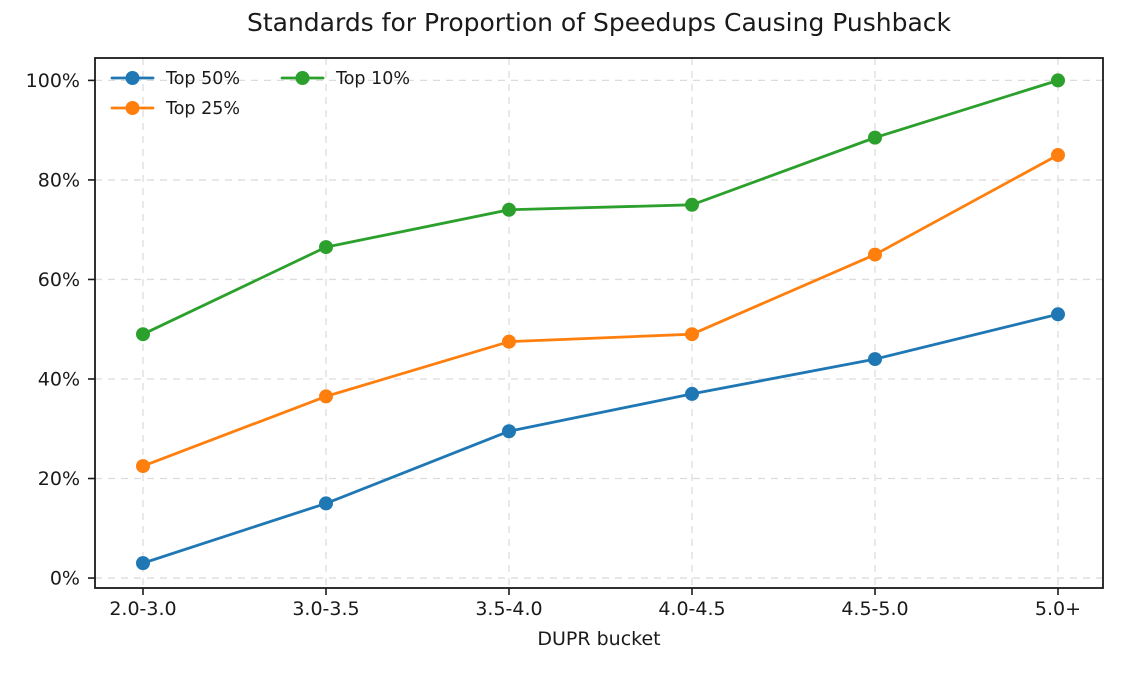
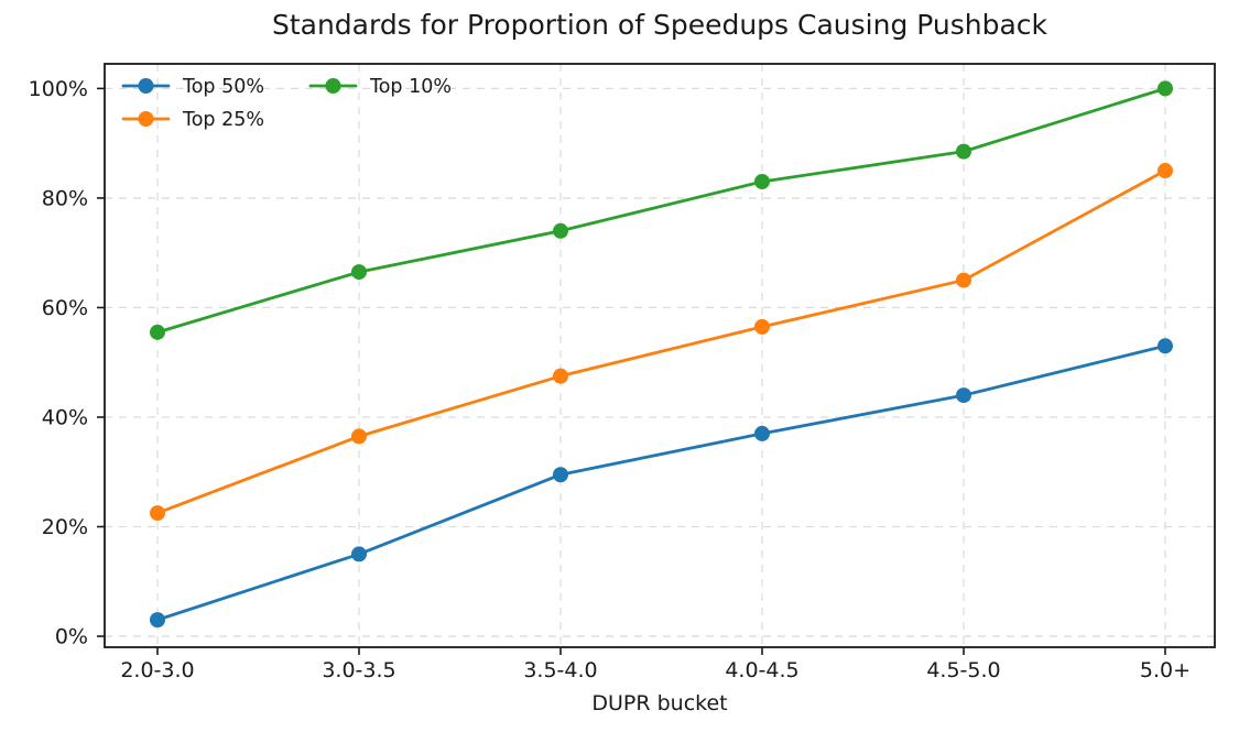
Top 10%/2.0-3.0: 49% -> 56%
Top 25%/4.0-4.5: 49% -> 56%
Top 10%/4.0-4.5: 75% -> 83%
